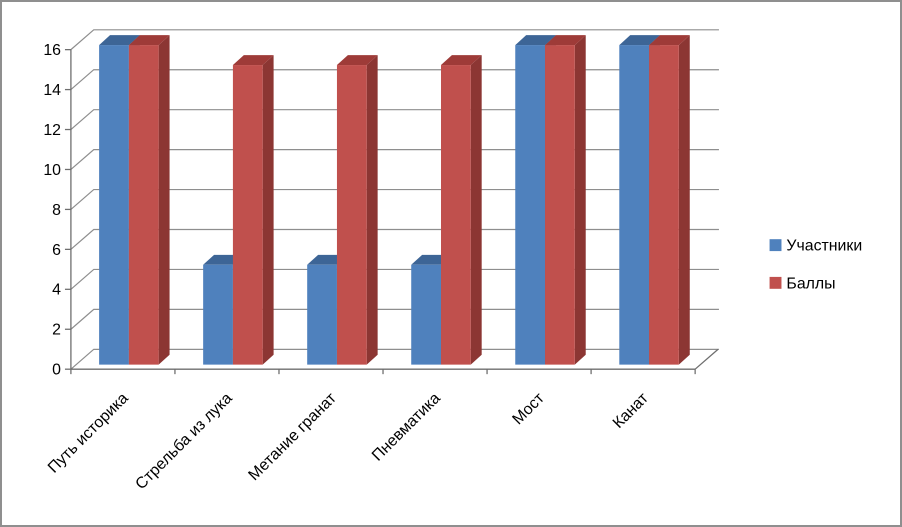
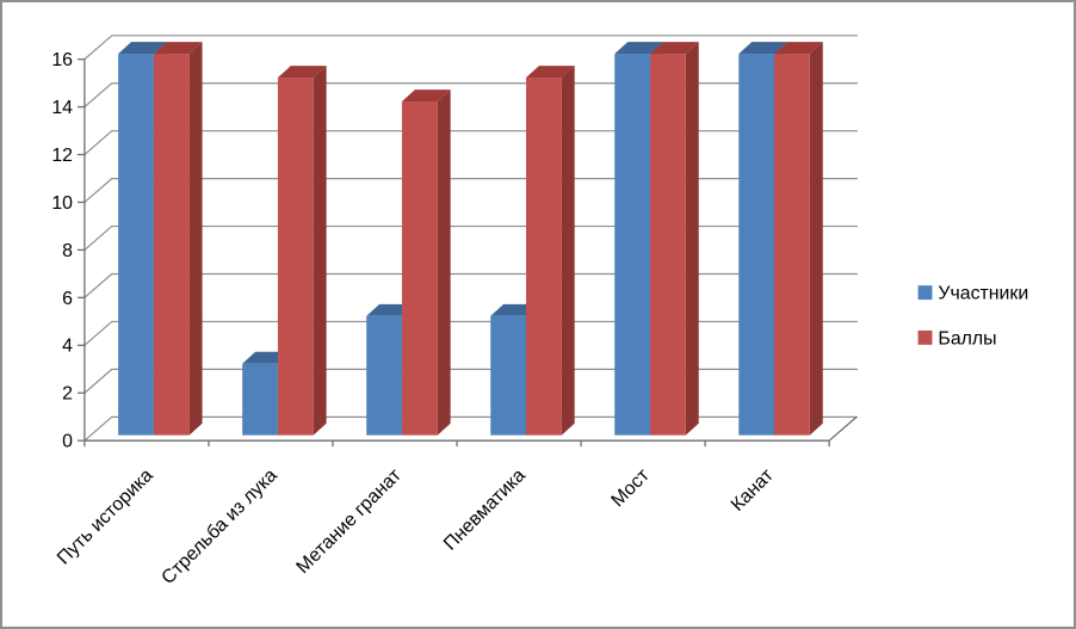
Участники/Стрельба из лука: 5 -> 3
Баллы/Метание гранат: 15 -> 14
